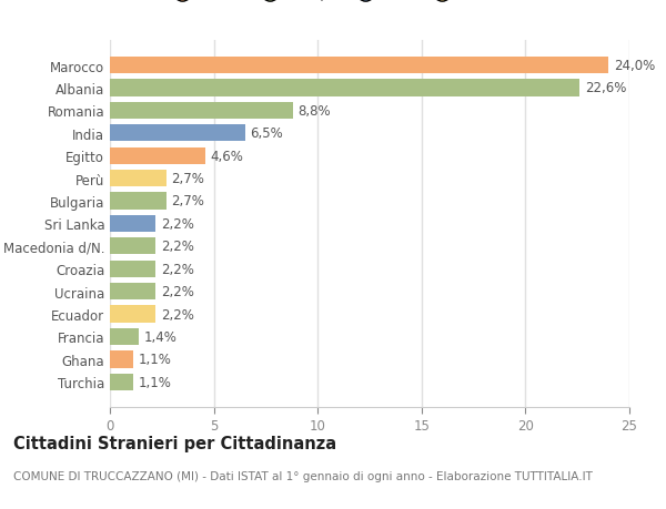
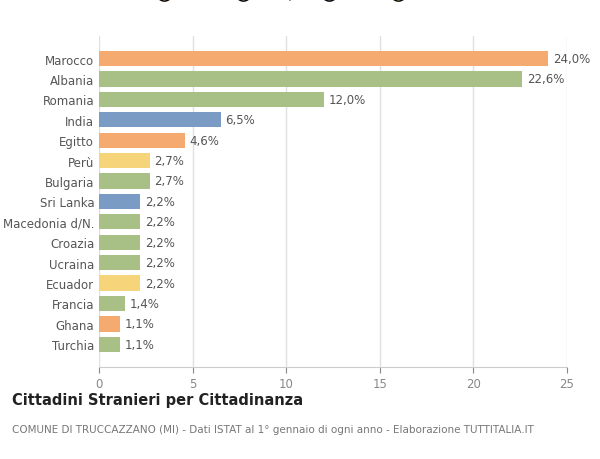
Romania: 8,8% -> 12,0%
